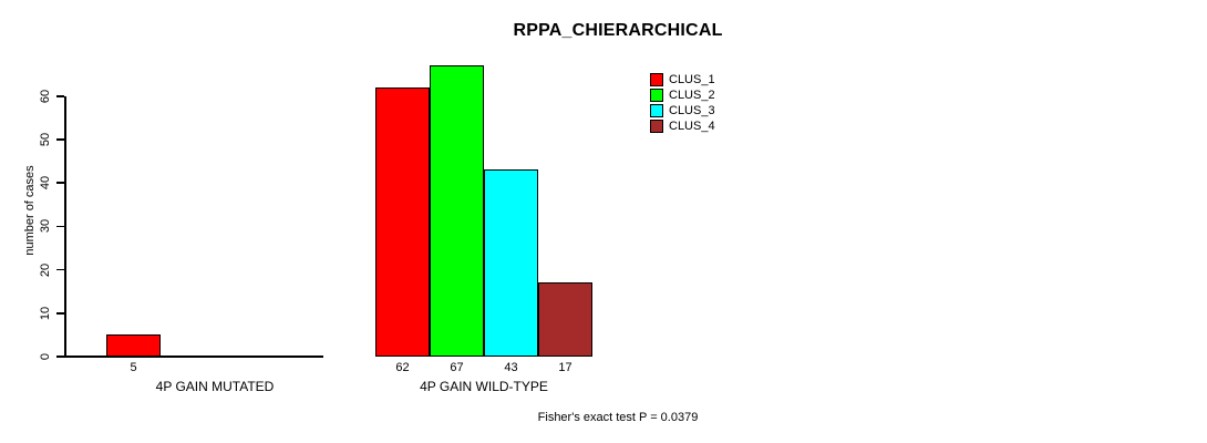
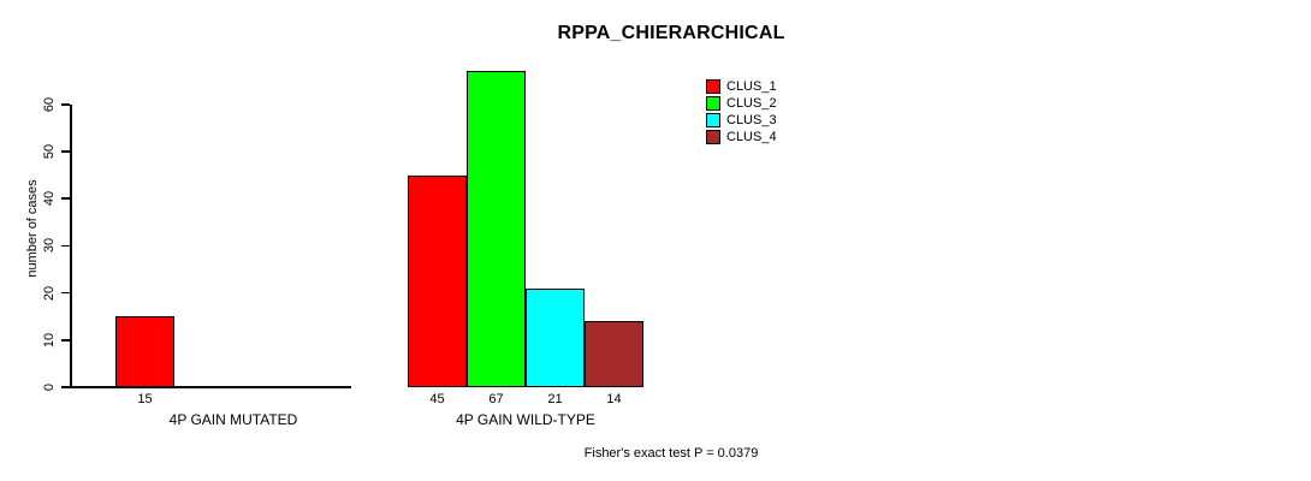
CLUS_1/4P GAIN MUTATED: 5 -> 15
CLUS_1/4P GAIN WILD-TYPE: 62 -> 45
CLUS_3/4P GAIN WILD-TYPE: 43 -> 21
CLUS_4/4P GAIN WILD-TYPE: 17 -> 14
